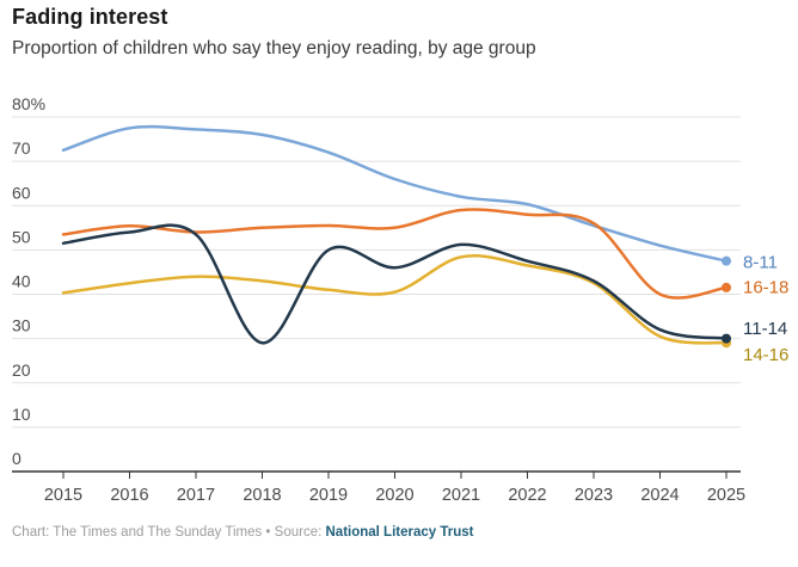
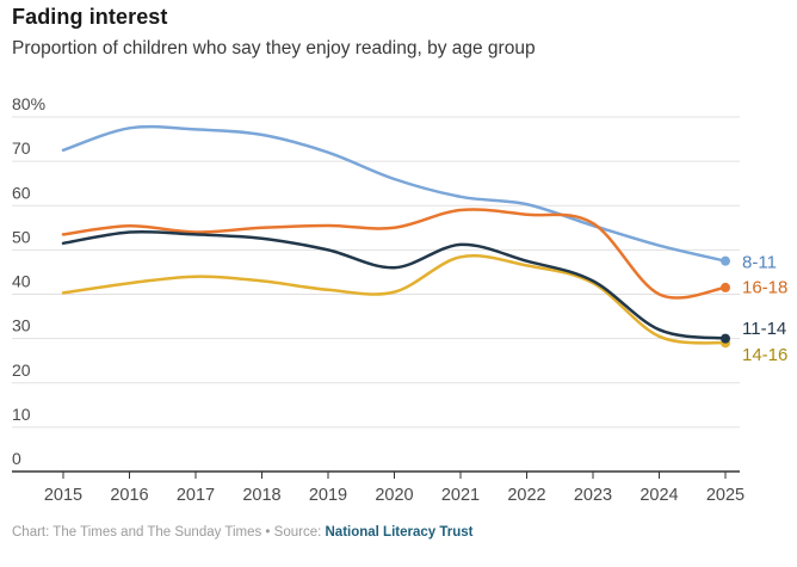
11-14/2018: 29% -> 53%
